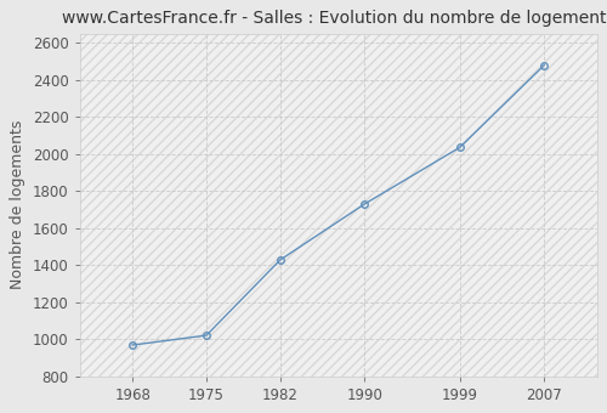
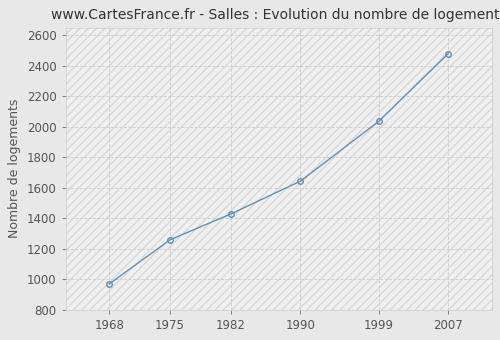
1975: 1020 -> 1260
1990: 1730 -> 1640
